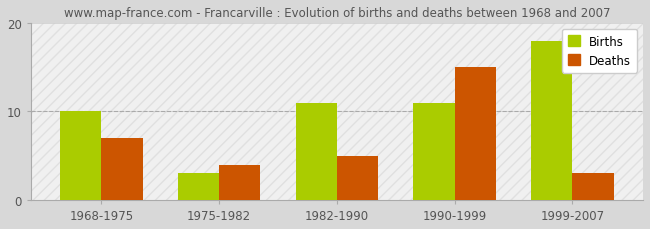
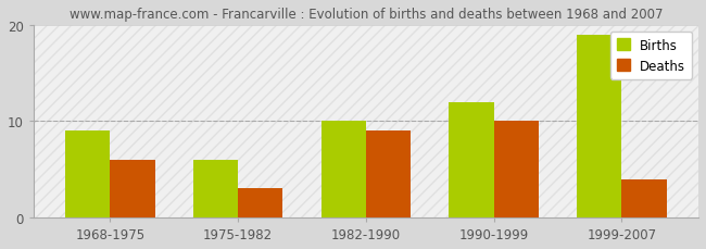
Births/1968-1975: 10 -> 9
Deaths/1968-1975: 7 -> 6
Births/1975-1982: 3 -> 6
Deaths/1975-1982: 4 -> 3
Births/1982-1990: 11 -> 10
Deaths/1982-1990: 5 -> 9
Births/1990-1999: 11 -> 12
Deaths/1990-1999: 15 -> 10
Births/1999-2007: 18 -> 19
Deaths/1999-2007: 3 -> 4
